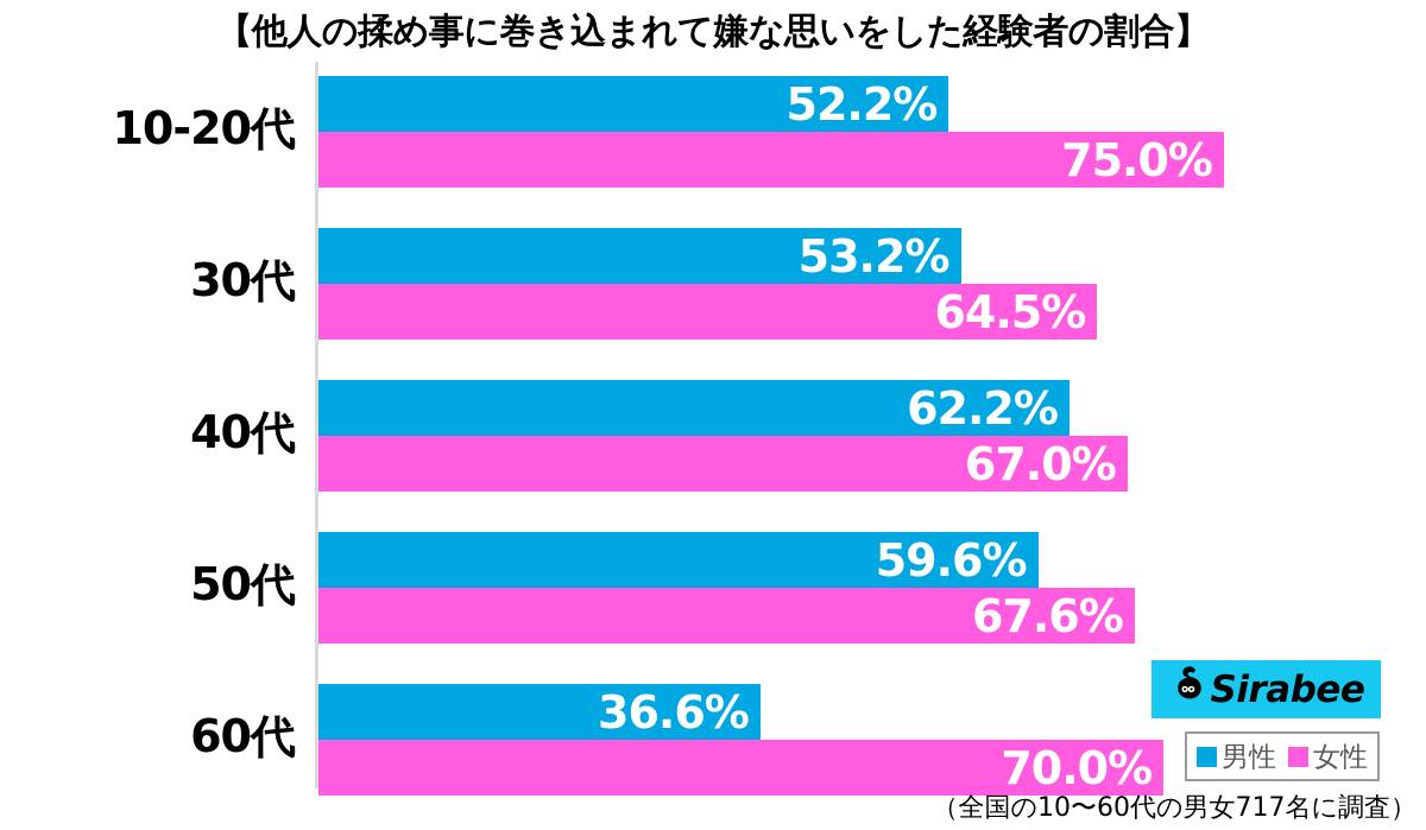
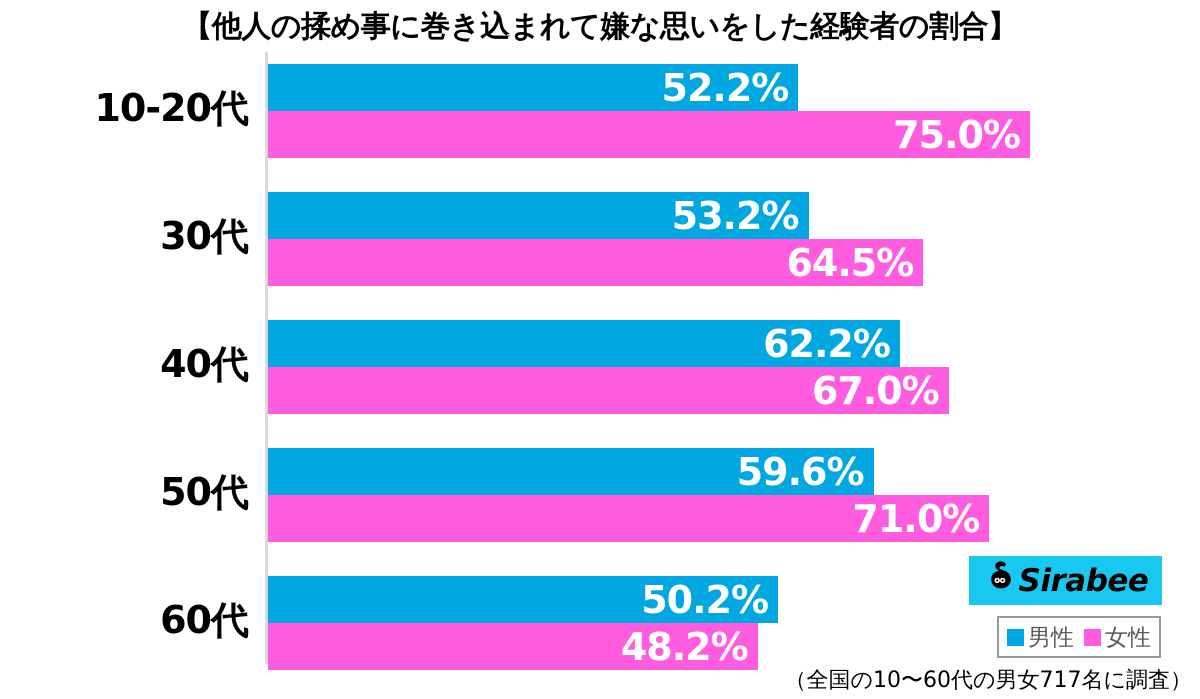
女性/50代: 67.6% -> 71.0%
男性/60代: 36.6% -> 50.2%
女性/60代: 70.0% -> 48.2%
